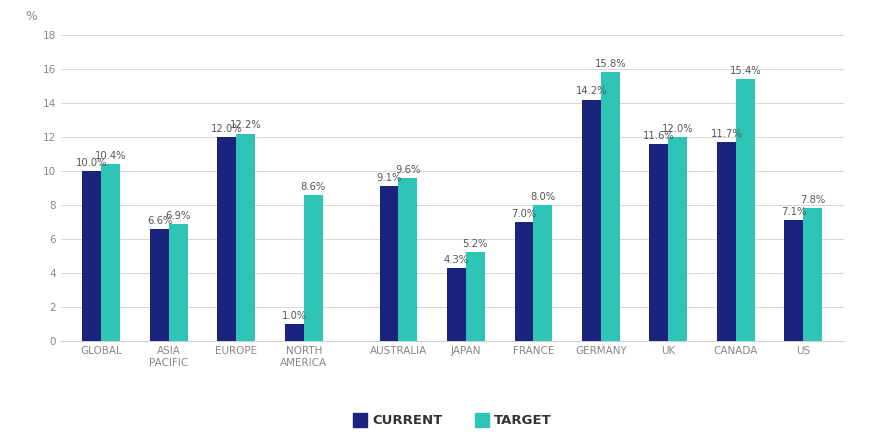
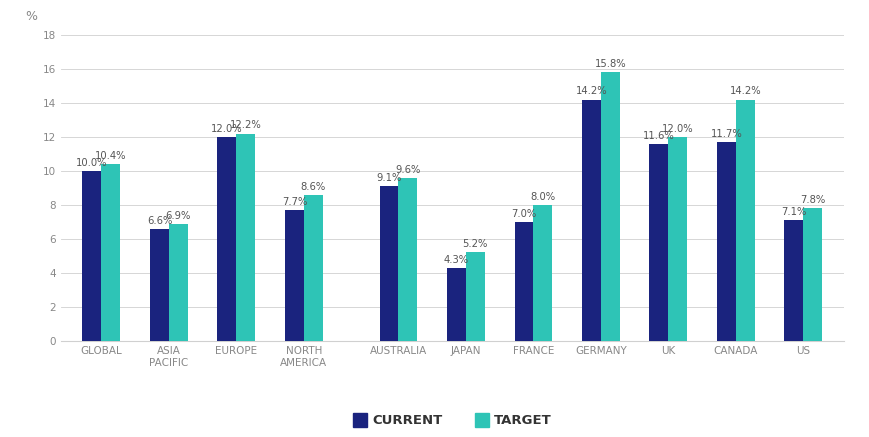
CURRENT/NORTH AMERICA: 1.0% -> 7.7%
TARGET/CANADA: 15.4% -> 14.2%
